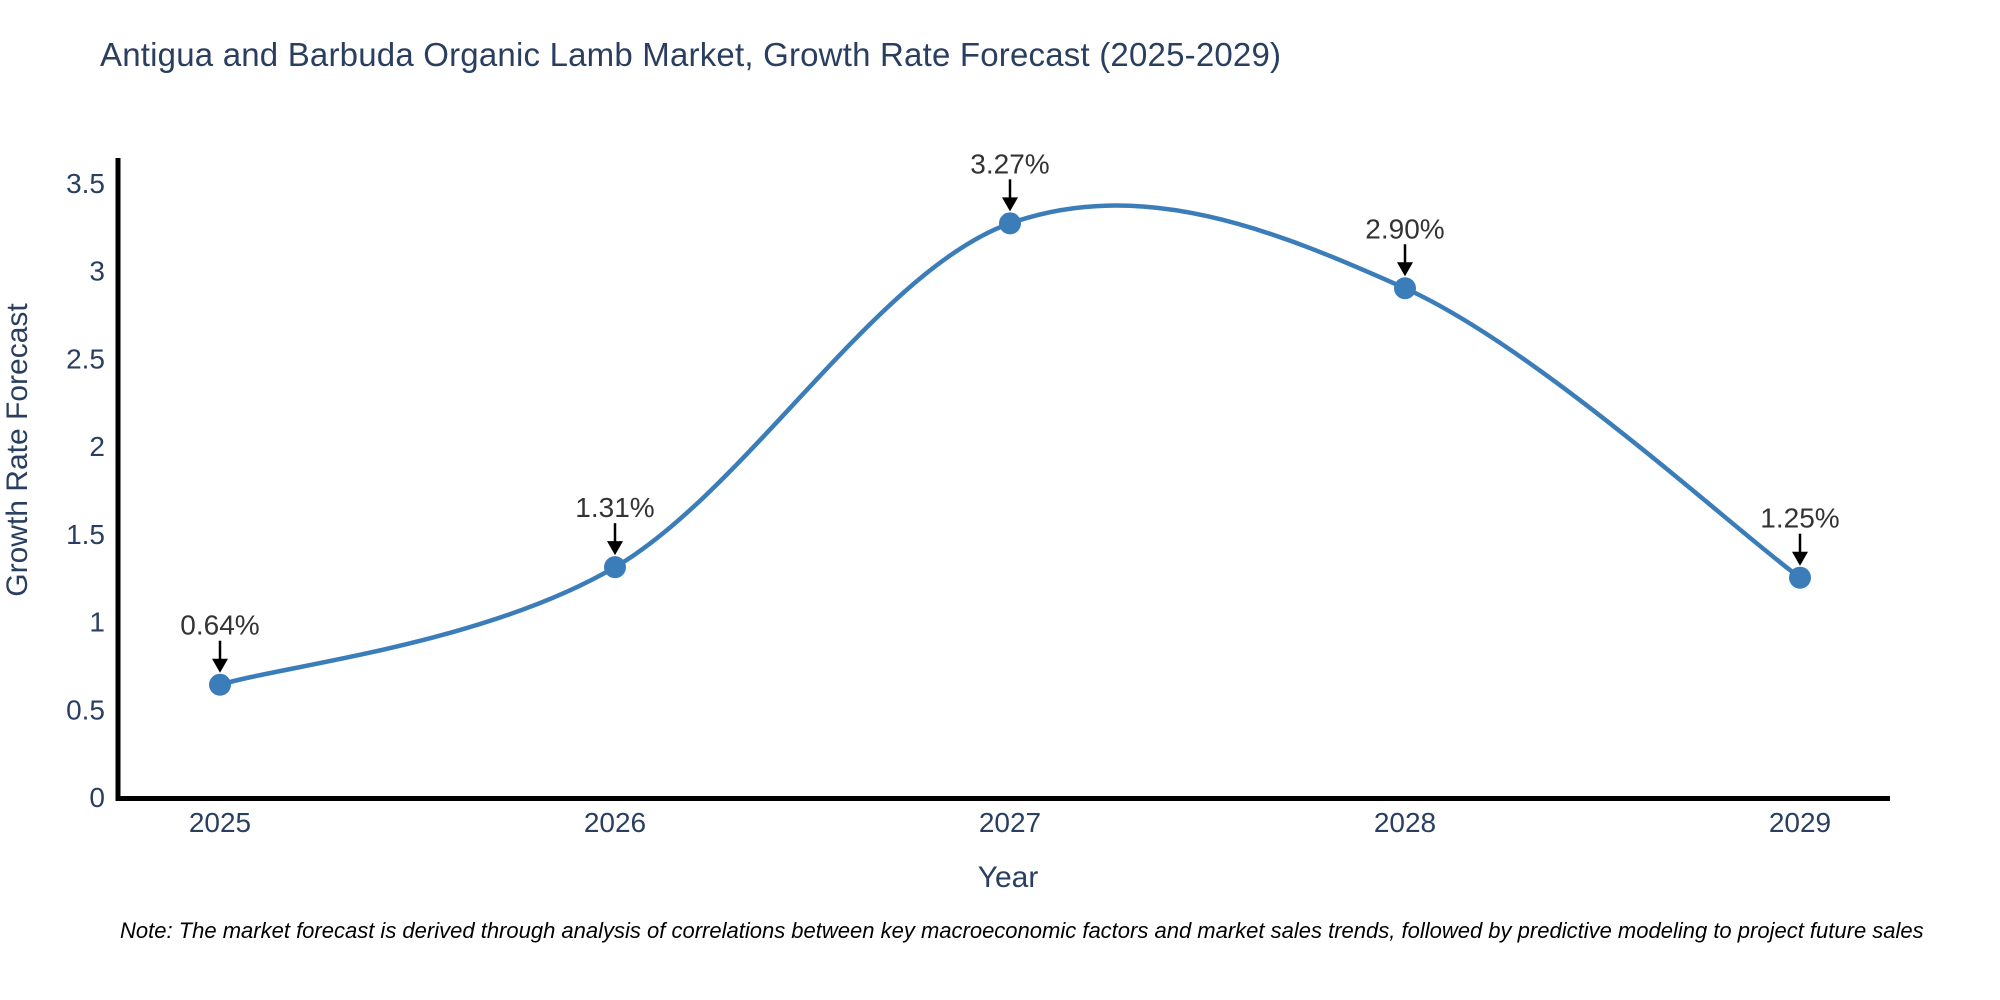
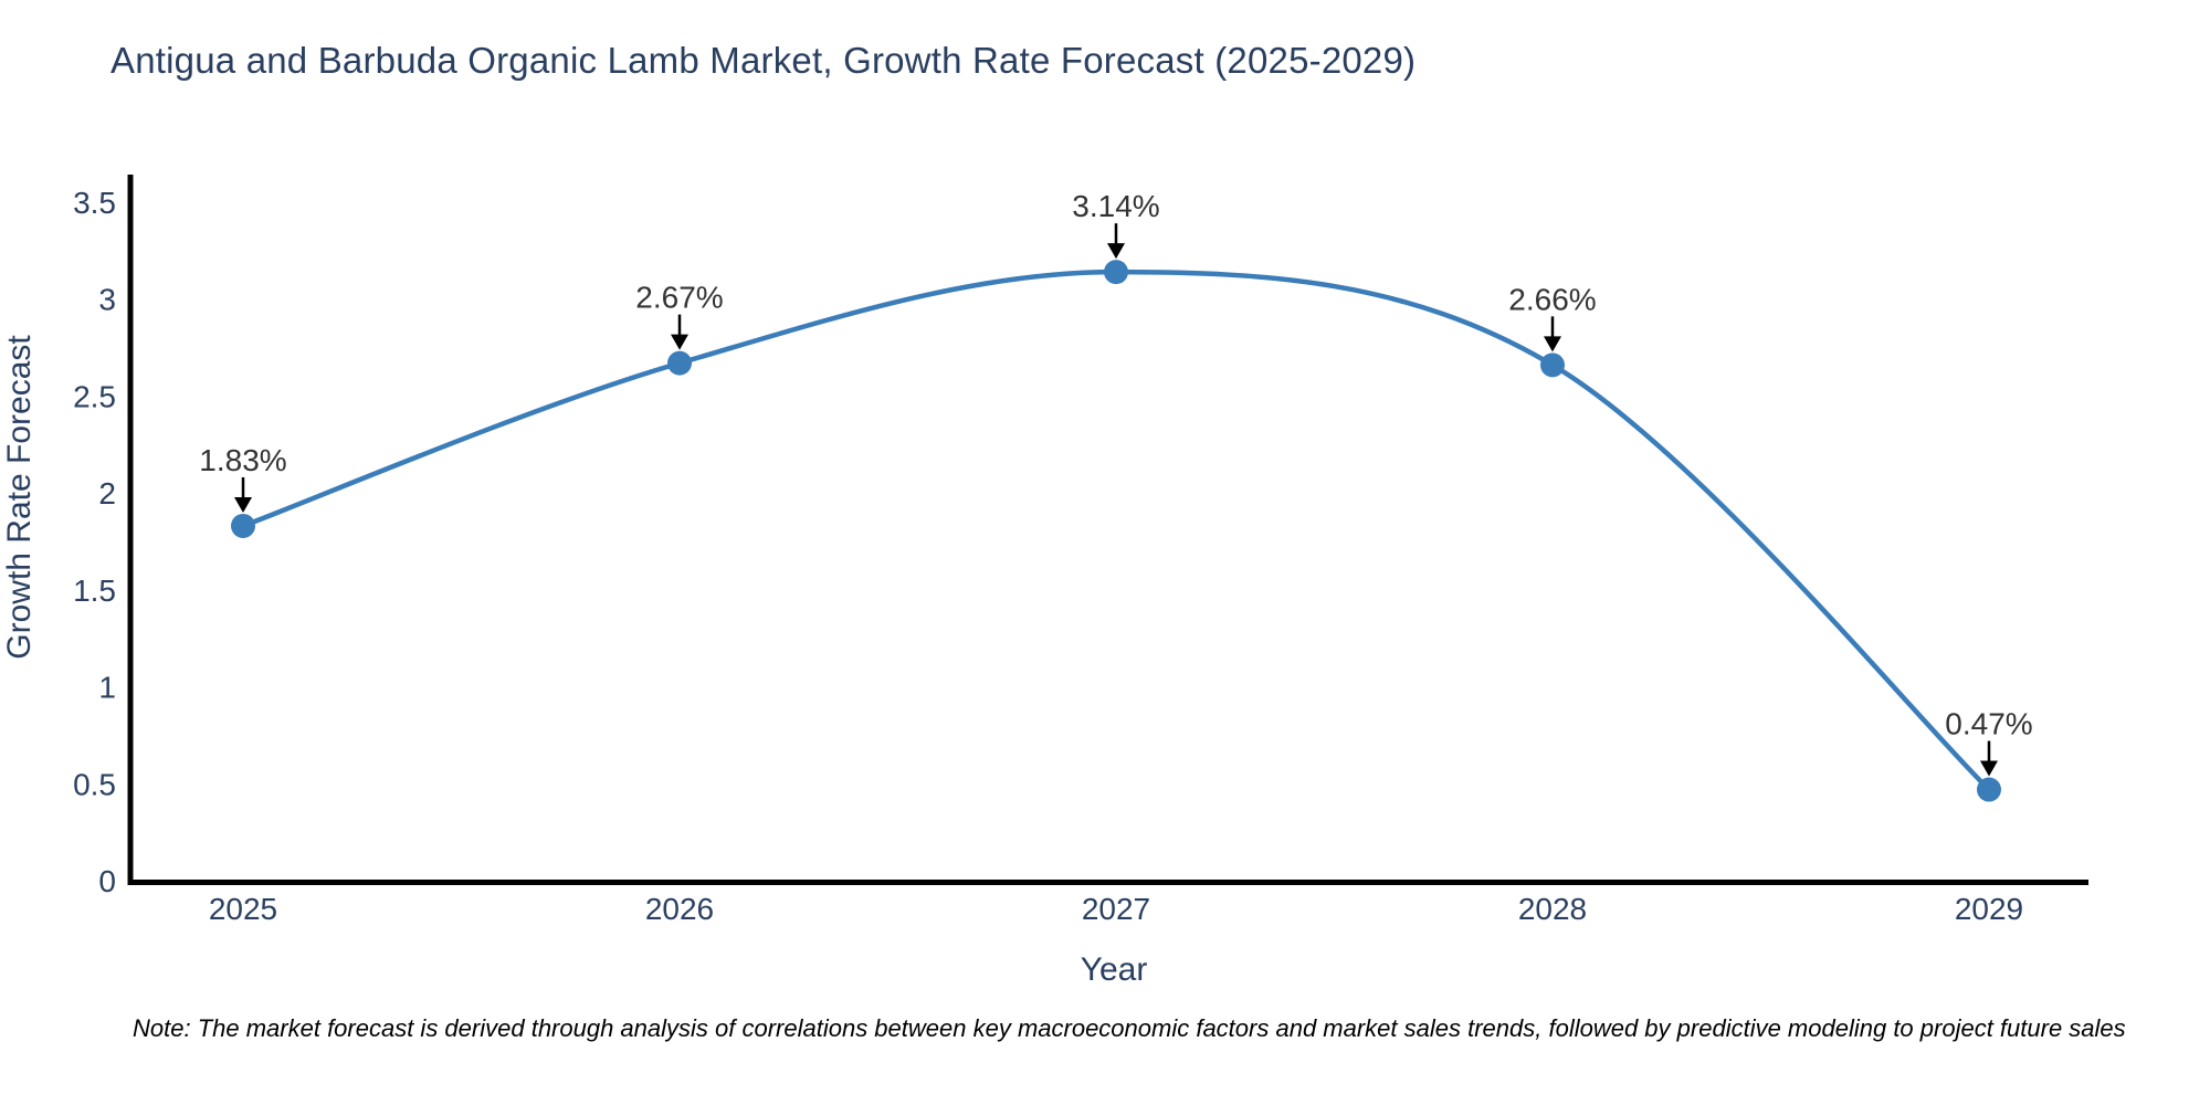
2025: 0.64% -> 1.83%
2026: 1.31% -> 2.67%
2027: 3.27% -> 3.14%
2028: 2.90% -> 2.66%
2029: 1.25% -> 0.47%
